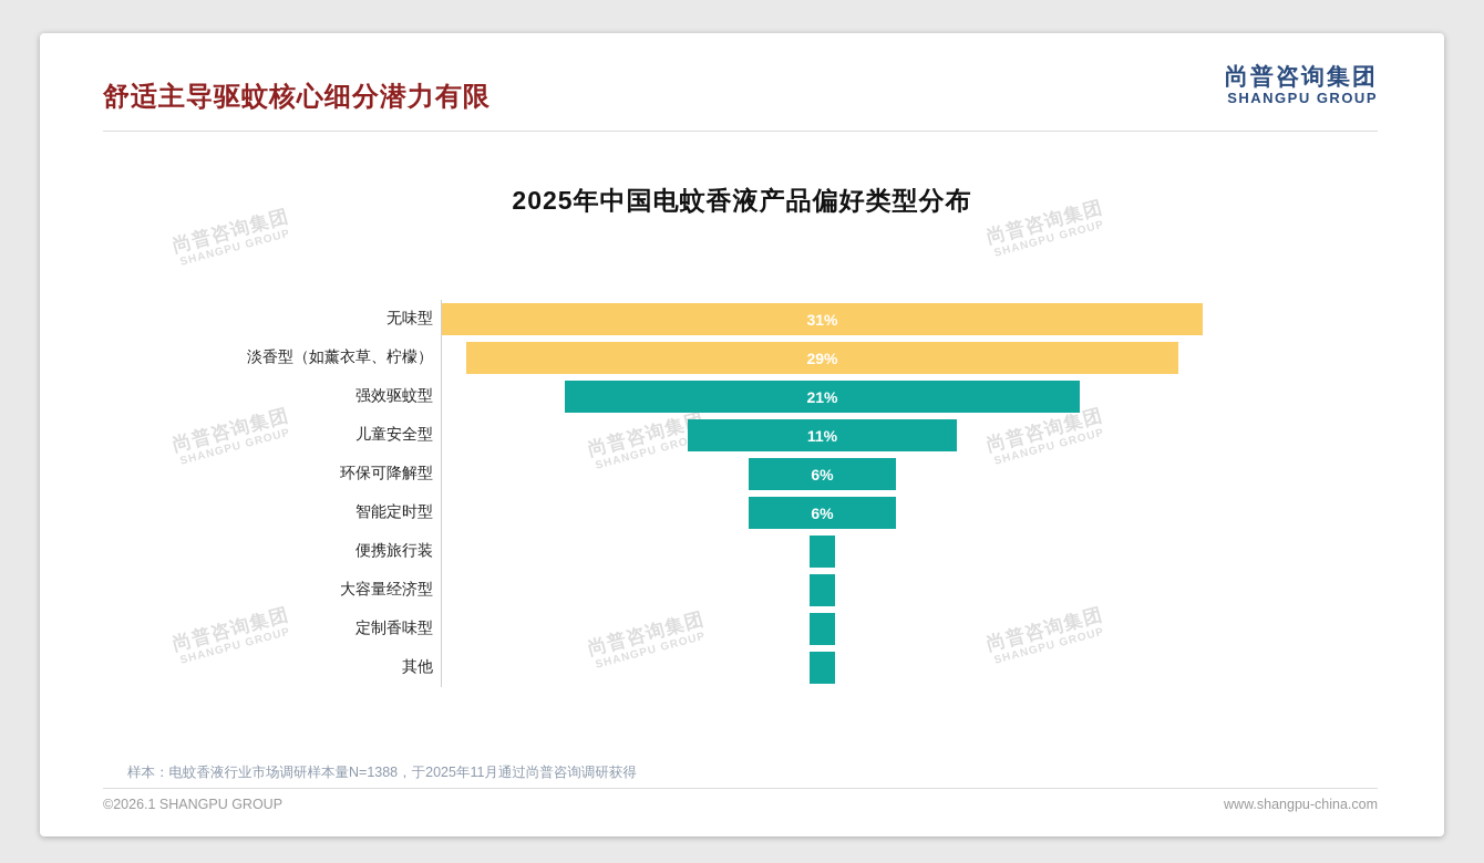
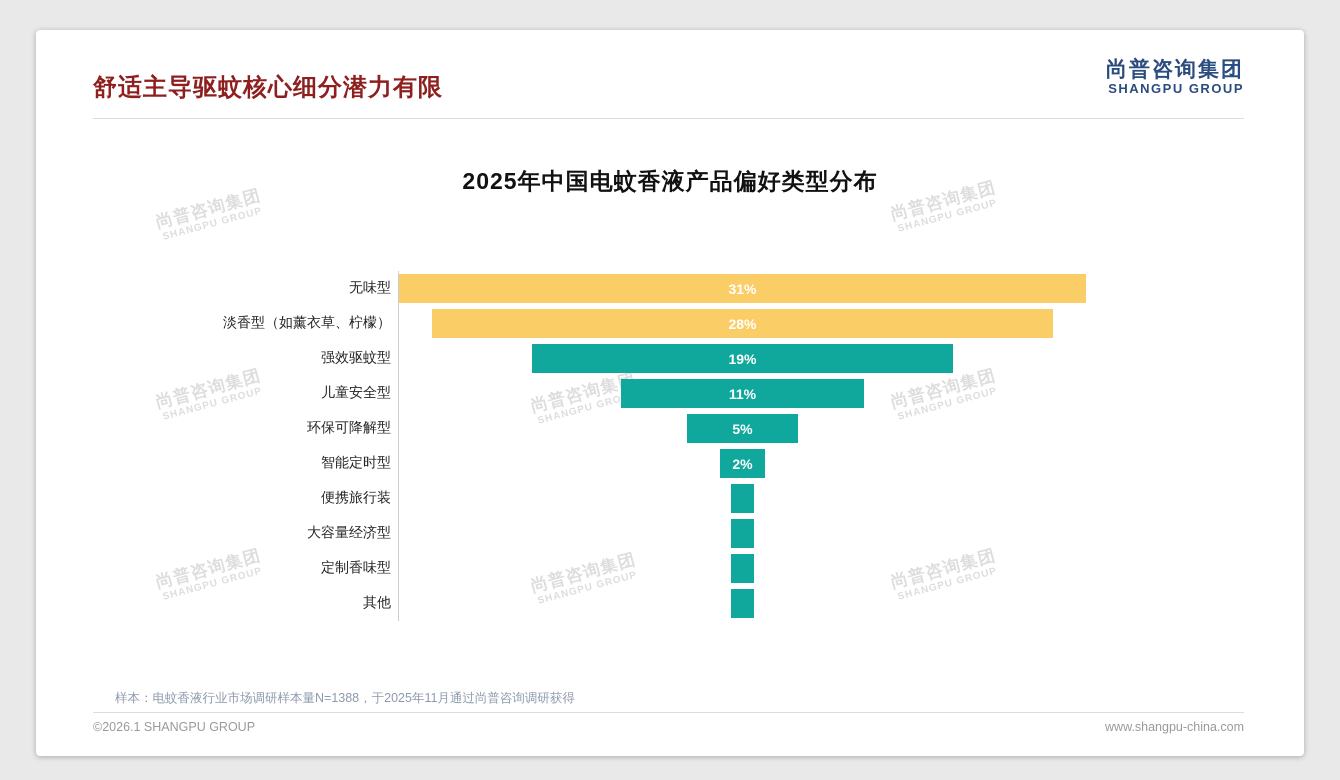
淡香型（如薰衣草、柠檬）: 29% -> 28%
强效驱蚊型: 21% -> 19%
环保可降解型: 6% -> 5%
智能定时型: 6% -> 2%
